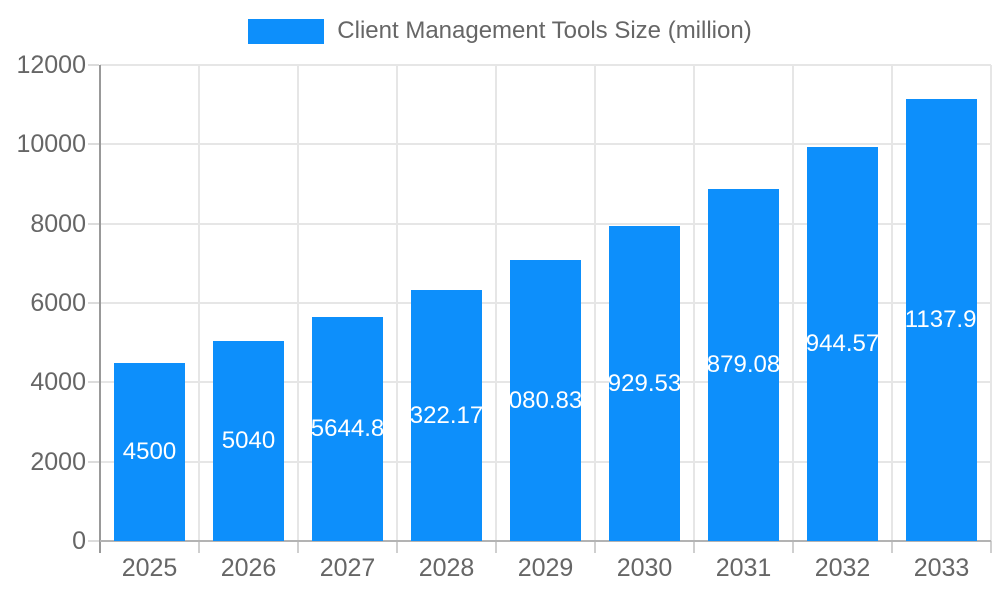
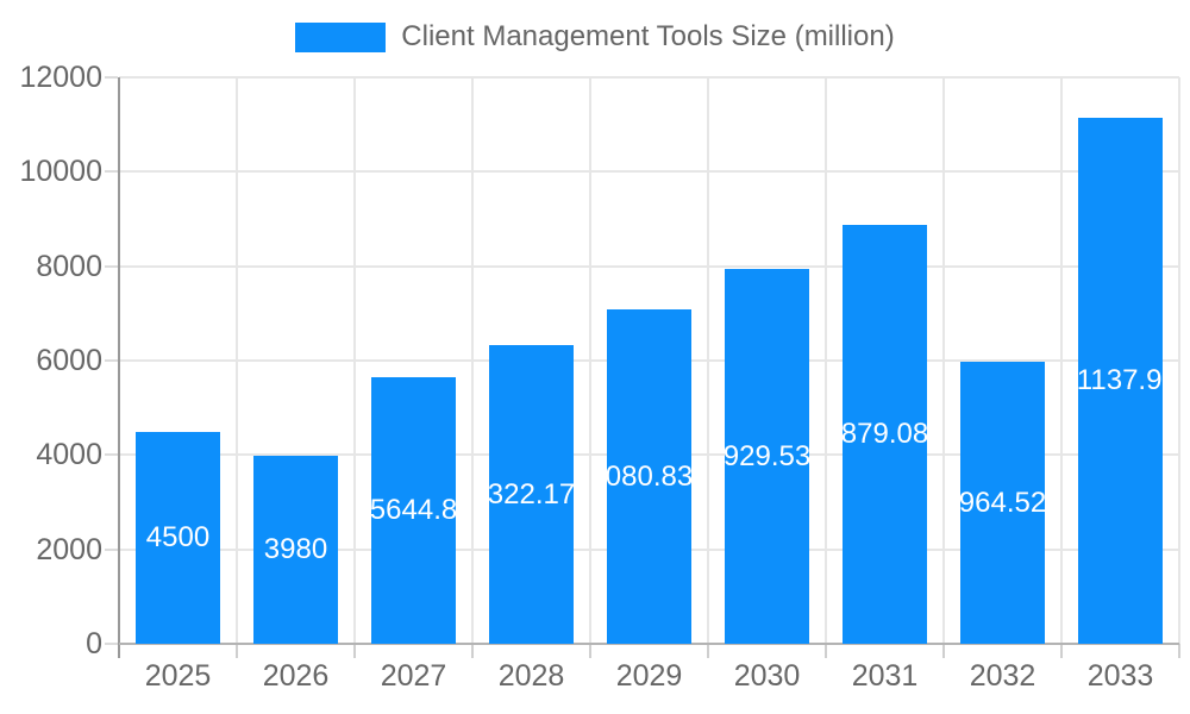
2026: 5040 -> 3980
2032: 9944.572 -> 5964.525
